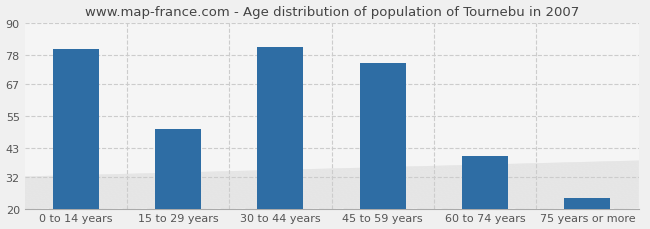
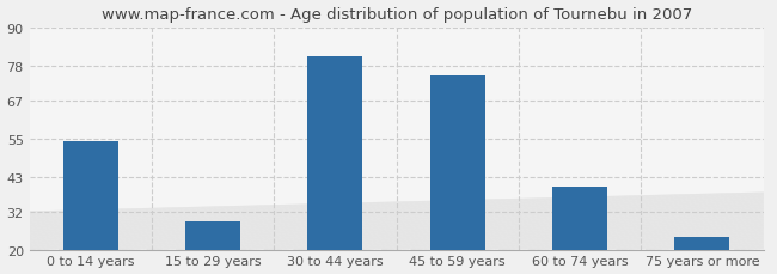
0 to 14 years: 80 -> 54
15 to 29 years: 50 -> 29
